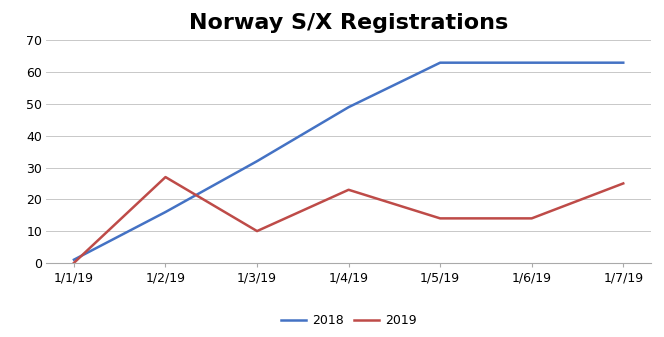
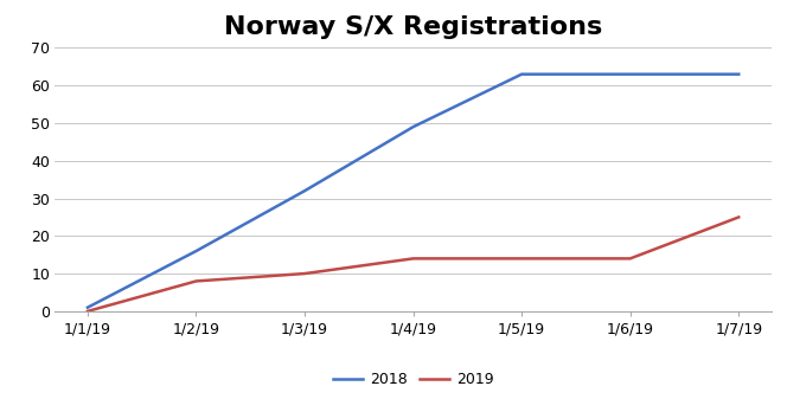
2019/1/2/19: 27 -> 8
2019/1/4/19: 23 -> 14
